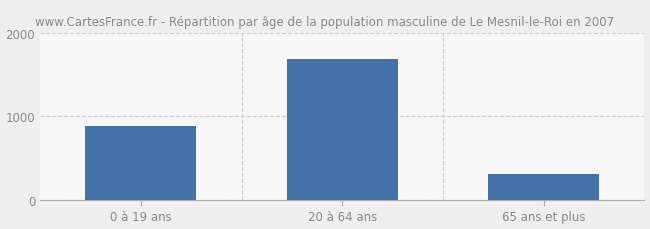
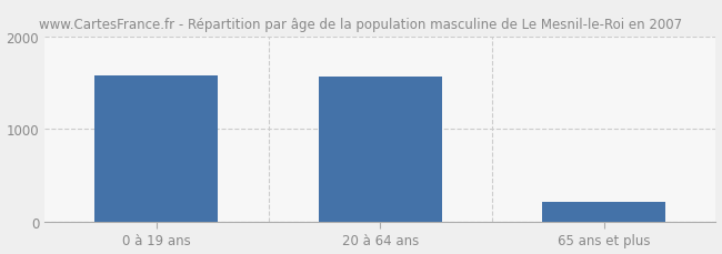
0 à 19 ans: 880 -> 1580
20 à 64 ans: 1680 -> 1560
65 ans et plus: 310 -> 220
